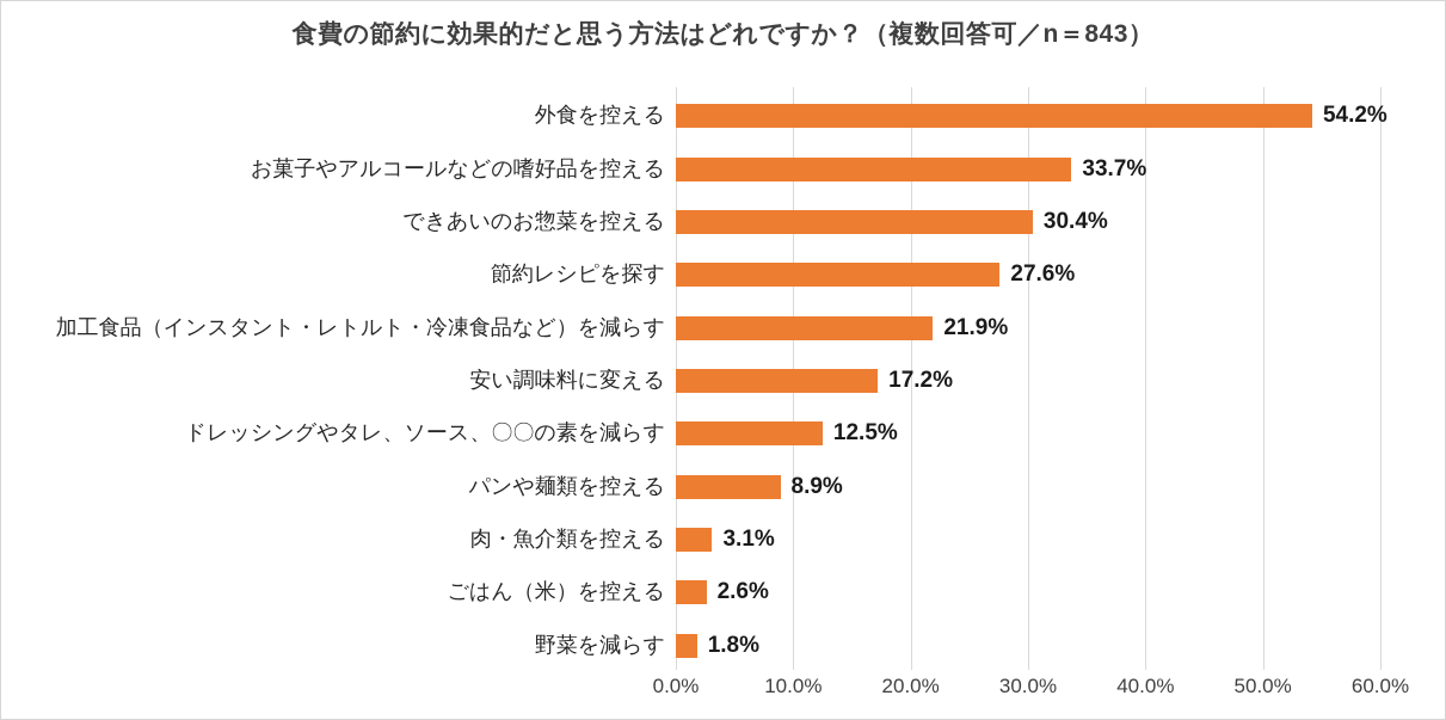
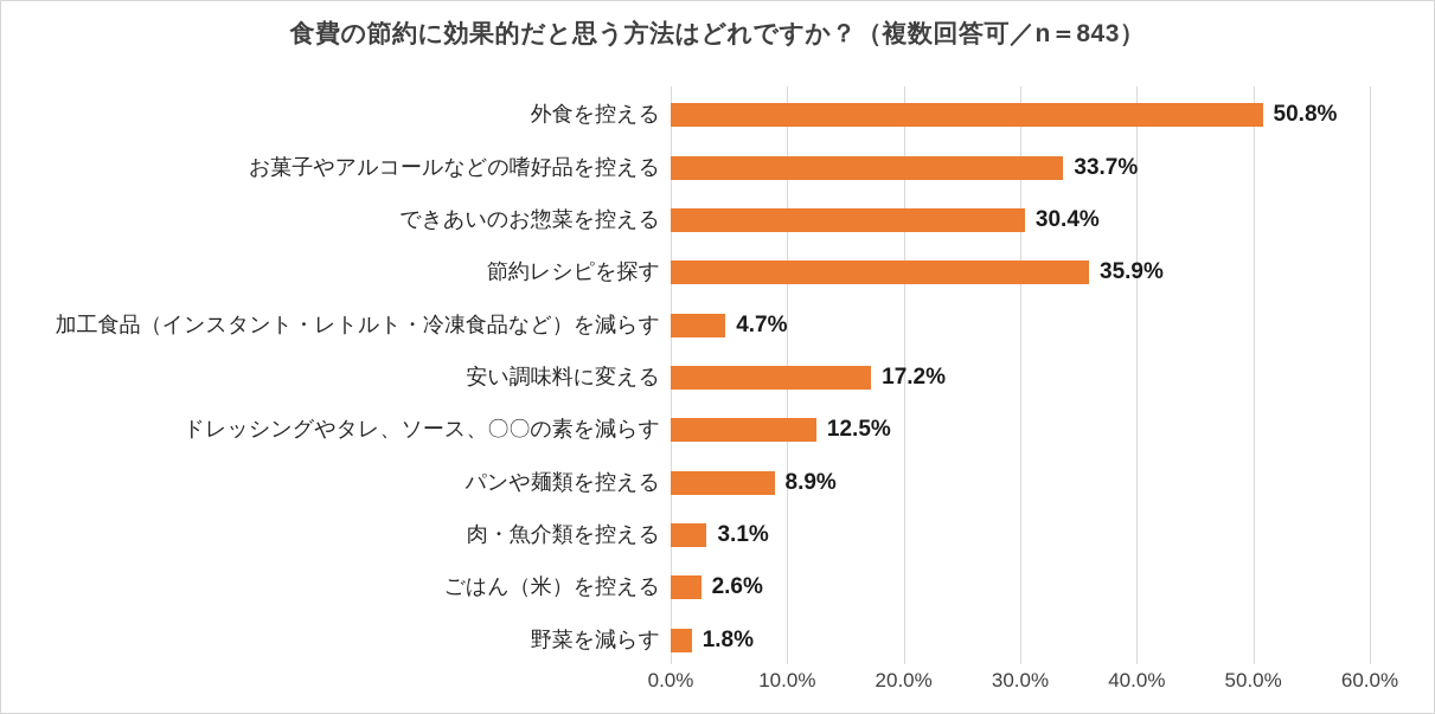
外食を控える: 54.2% -> 50.8%
節約レシピを探す: 27.6% -> 35.9%
加工食品（インスタント・レトルト・冷凍食品など）を減らす: 21.9% -> 4.7%
